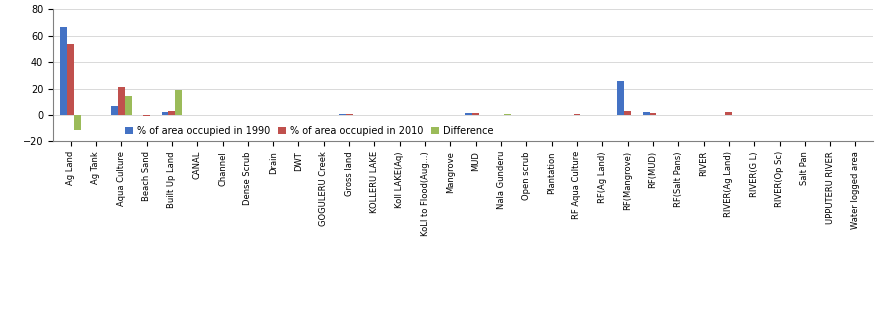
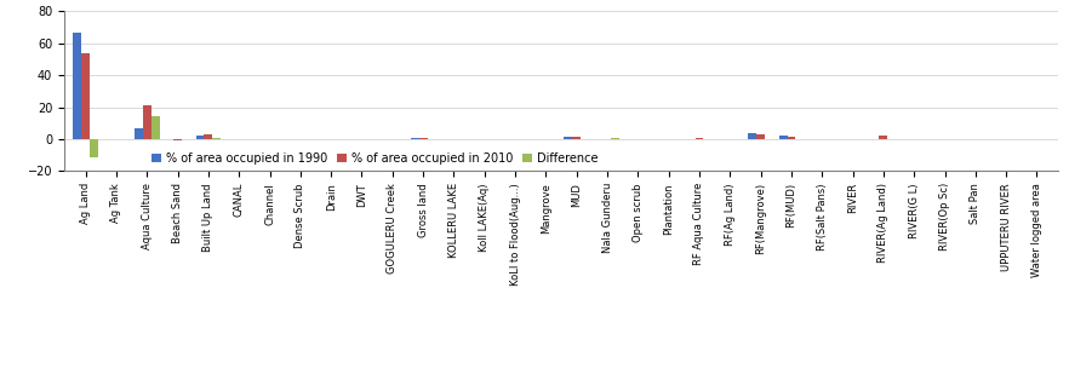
Difference/Built Up Land: 19 -> 0
% of area occupied in 1990/RF(Mangrove): 26 -> 4
